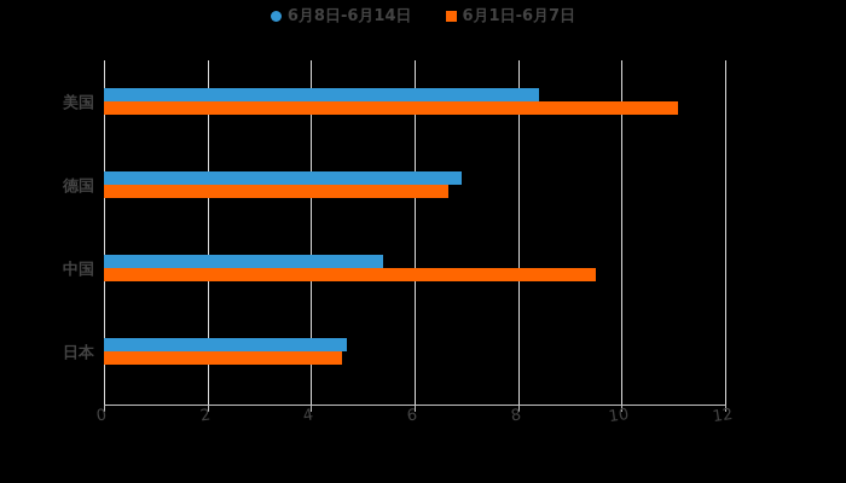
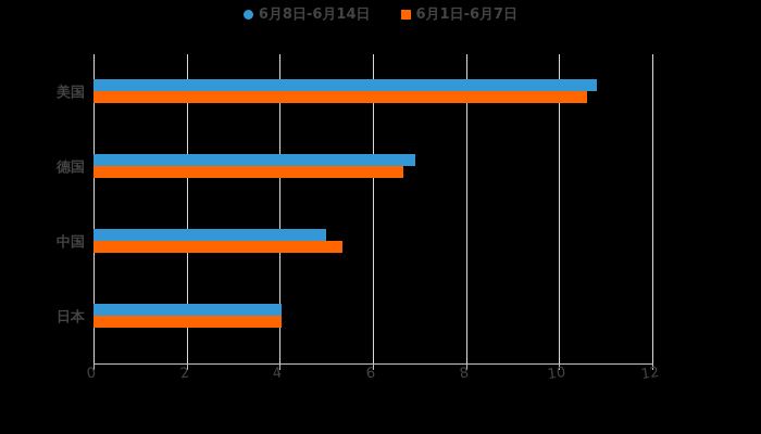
6月8日-6月14日/美国: 8.4 -> 10.8
6月1日-6月7日/美国: 11.1 -> 10.6
6月8日-6月14日/中国: 5.4 -> 5.0
6月1日-6月7日/中国: 9.5 -> 5.3
6月8日-6月14日/日本: 4.7 -> 4.0
6月1日-6月7日/日本: 4.6 -> 4.0
